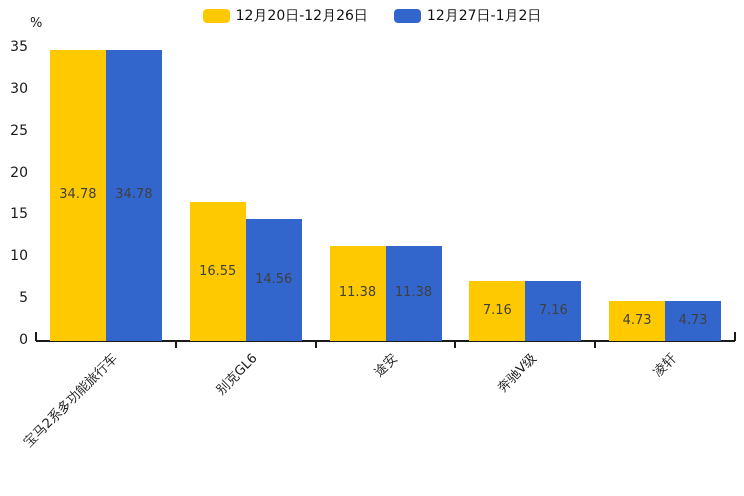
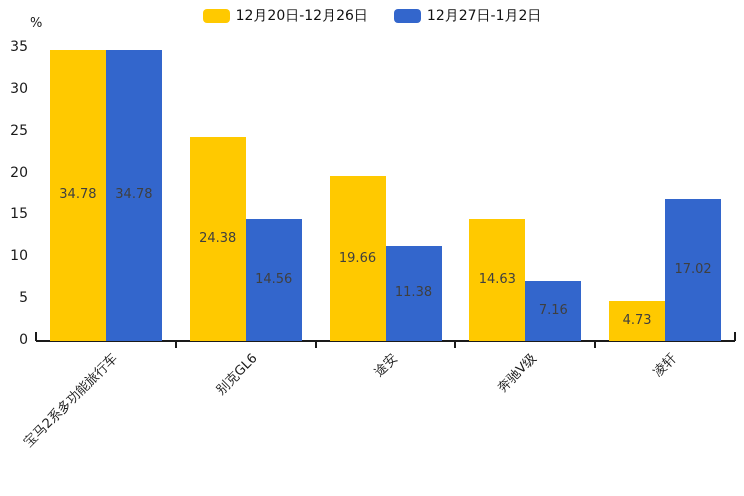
12月20日-12月26日/别克GL6: 16.55 -> 24.38
12月20日-12月26日/途安: 11.38 -> 19.66
12月20日-12月26日/奔驰V级: 7.16 -> 14.63
12月27日-1月2日/凌轩: 4.73 -> 17.02
